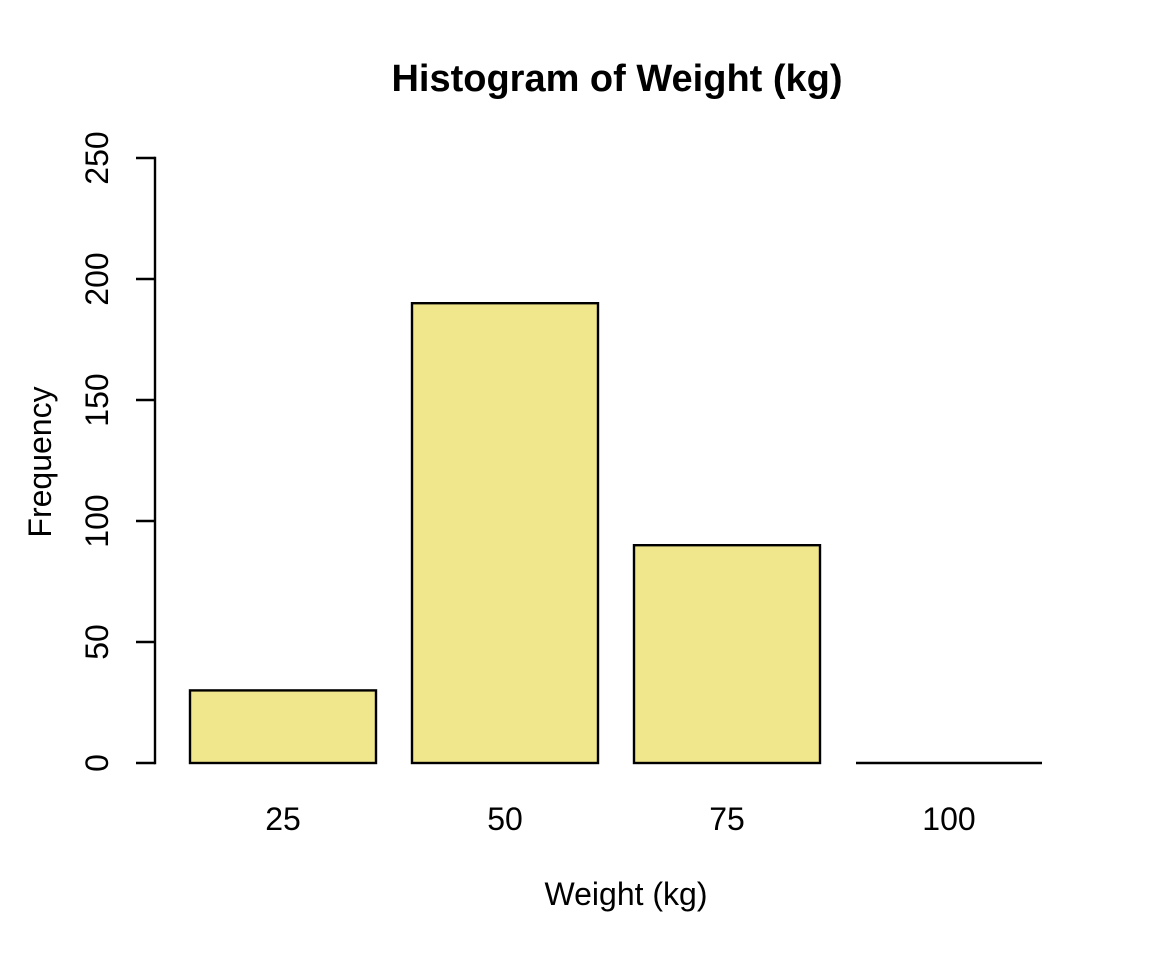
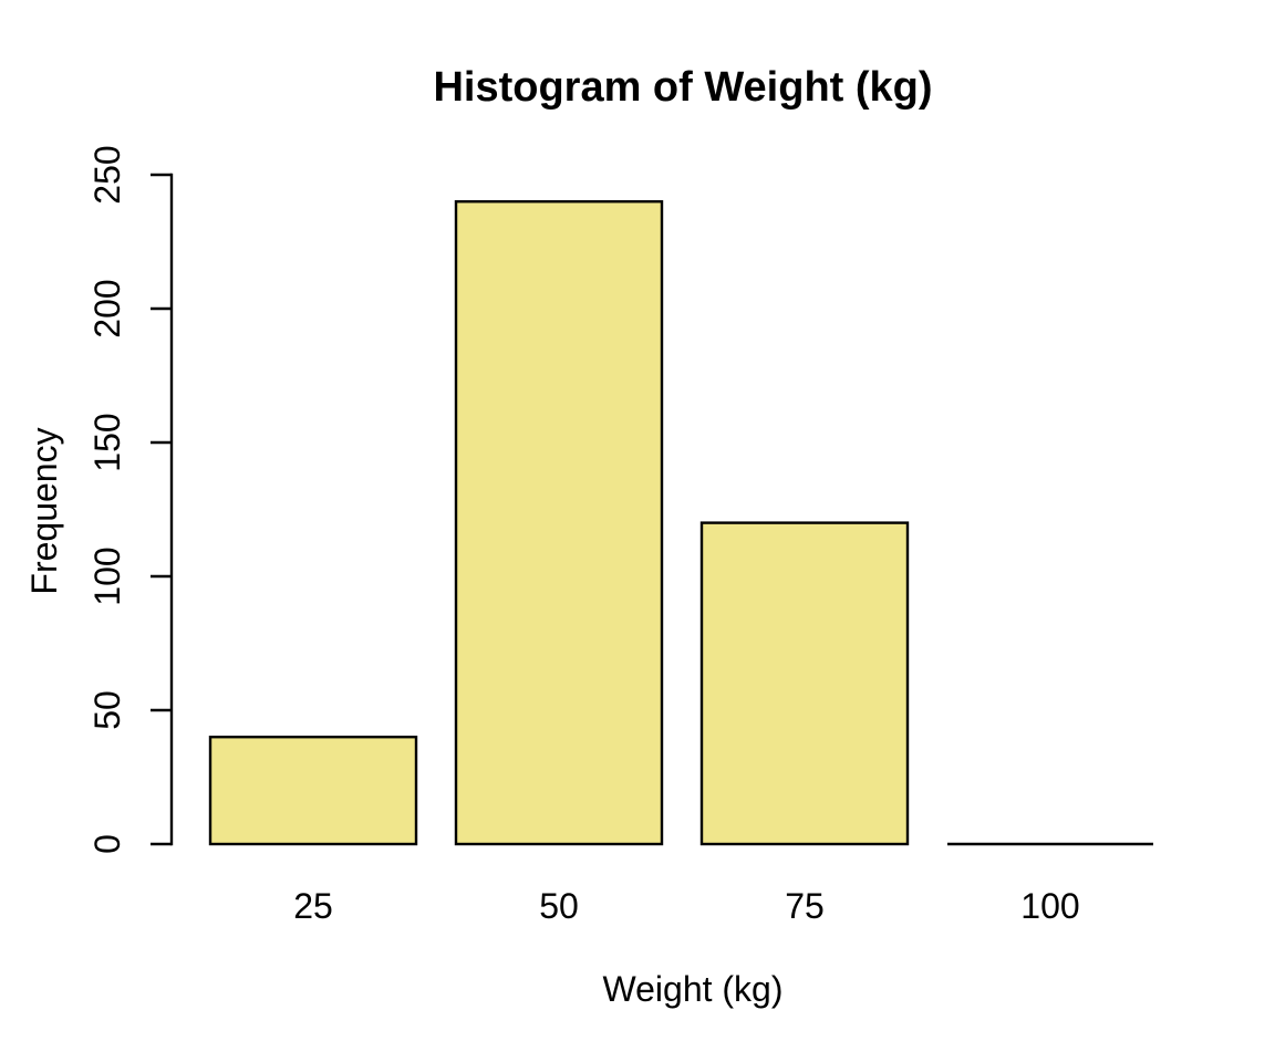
25: 30 -> 40
50: 190 -> 240
75: 90 -> 120
